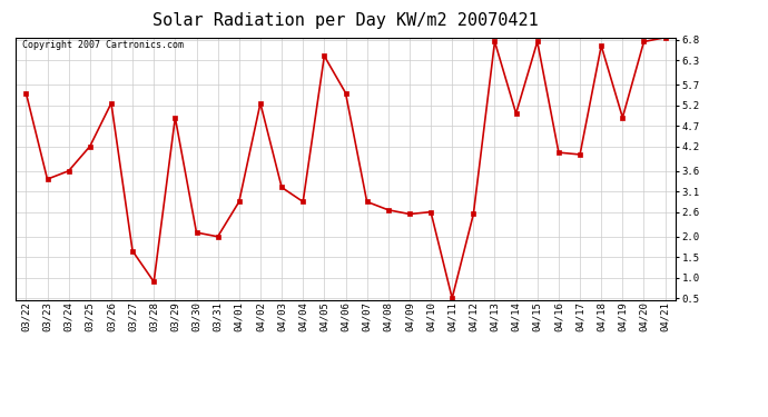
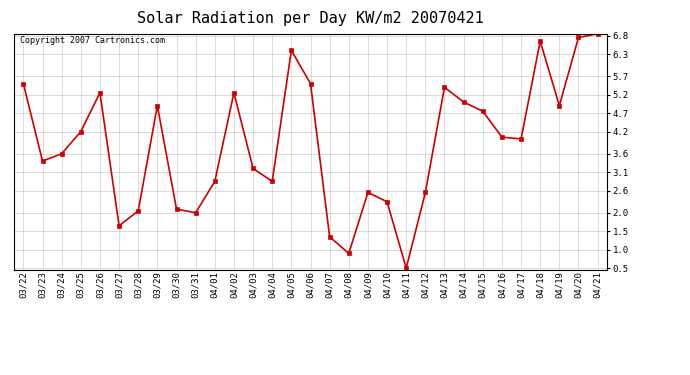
03/28: 0.90 -> 2.05
04/07: 2.85 -> 1.35
04/08: 2.65 -> 0.90
04/10: 2.60 -> 2.30
04/13: 6.75 -> 5.40
04/15: 6.75 -> 4.75
